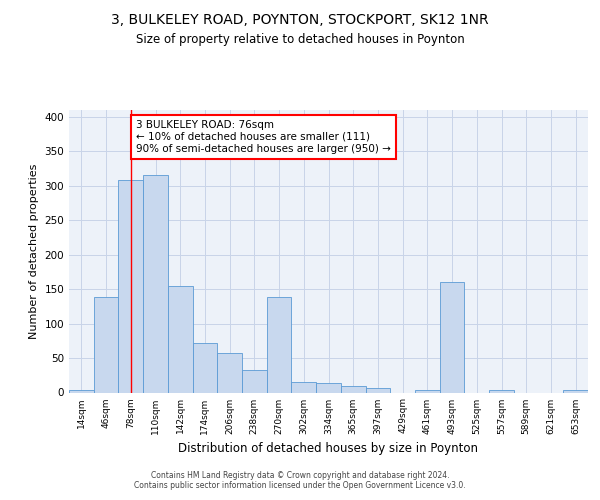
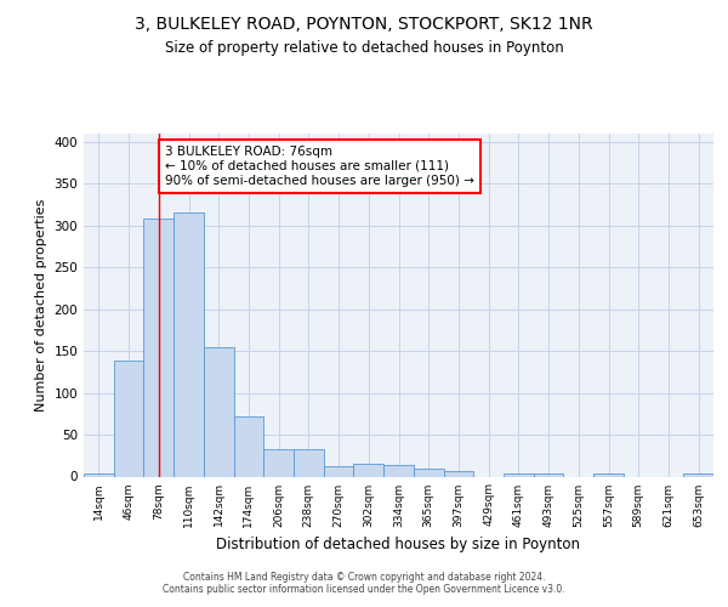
206sqm: 58 -> 33
270sqm: 138 -> 12
493sqm: 160 -> 4
